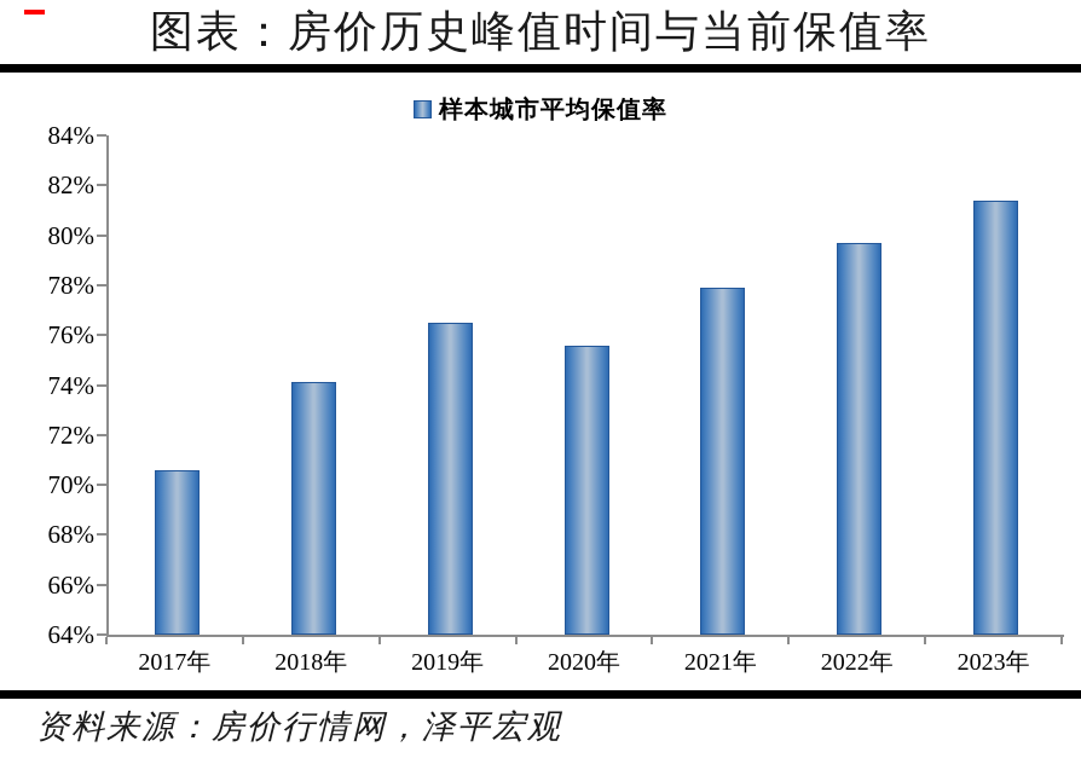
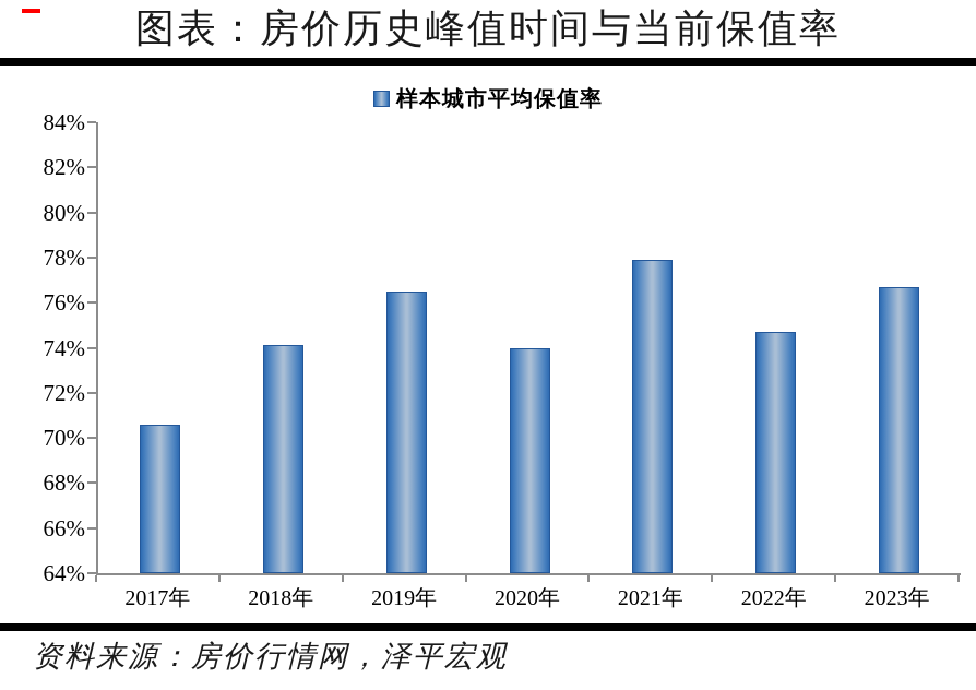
2020年: 75.6% -> 74.0%
2022年: 79.7% -> 74.7%
2023年: 81.4% -> 76.7%
